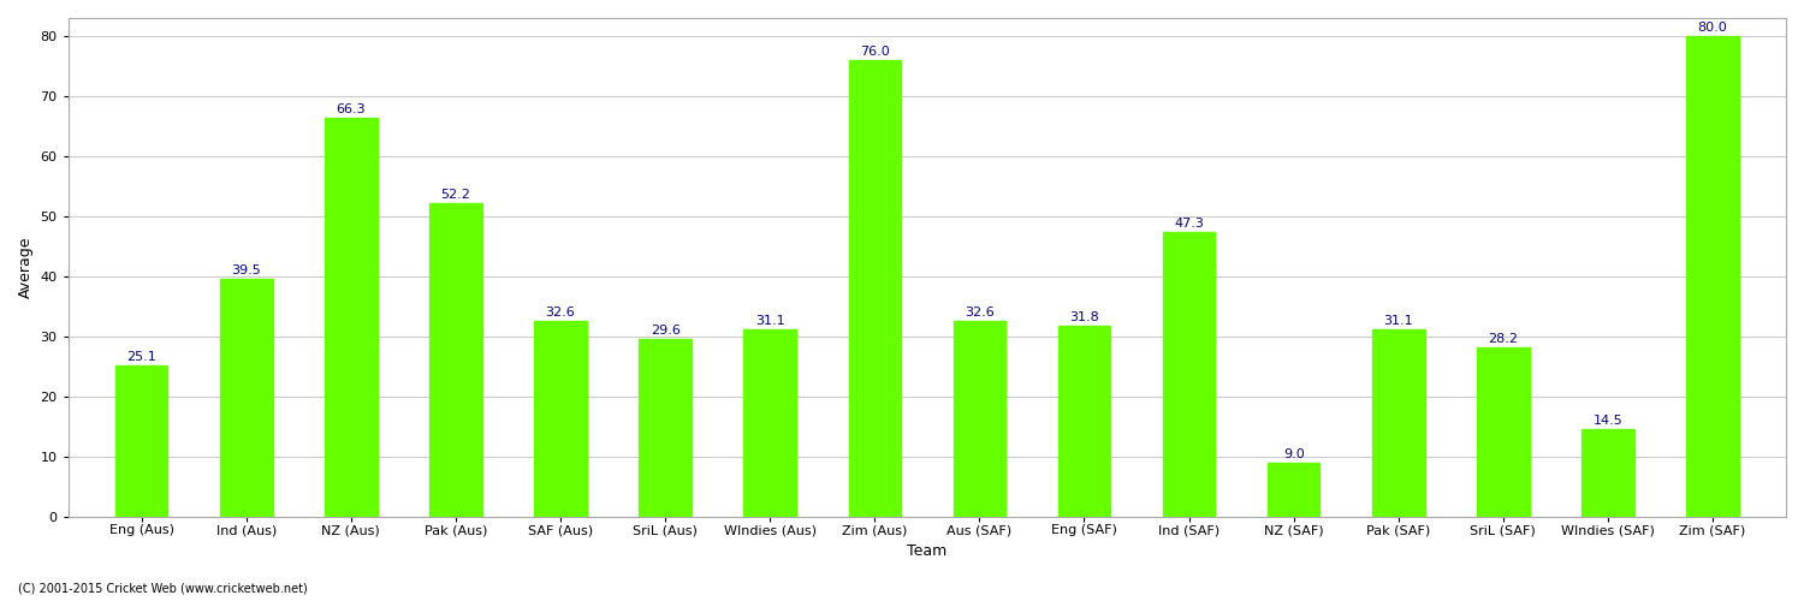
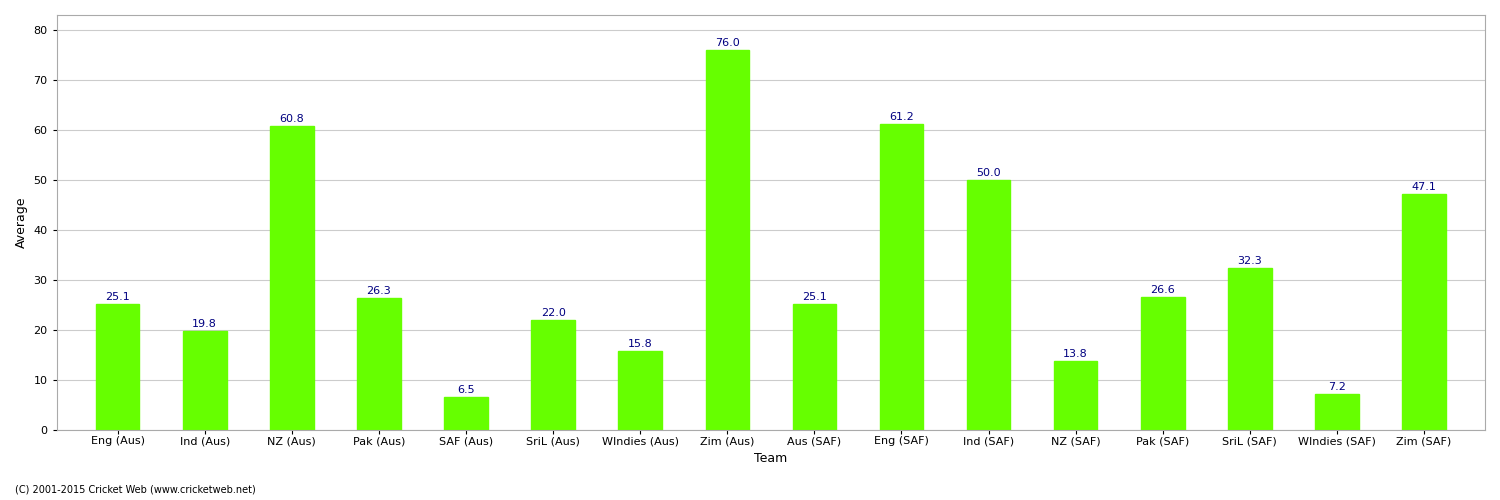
Ind (Aus): 39.5 -> 19.8
NZ (Aus): 66.3 -> 60.8
Pak (Aus): 52.2 -> 26.3
SAF (Aus): 32.6 -> 6.5
SriL (Aus): 29.6 -> 22.0
WIndies (Aus): 31.1 -> 15.8
Aus (SAF): 32.6 -> 25.1
Eng (SAF): 31.8 -> 61.2
Ind (SAF): 47.3 -> 50.0
NZ (SAF): 9.0 -> 13.8
Pak (SAF): 31.1 -> 26.6
SriL (SAF): 28.2 -> 32.3
WIndies (SAF): 14.5 -> 7.2
Zim (SAF): 80.0 -> 47.1
